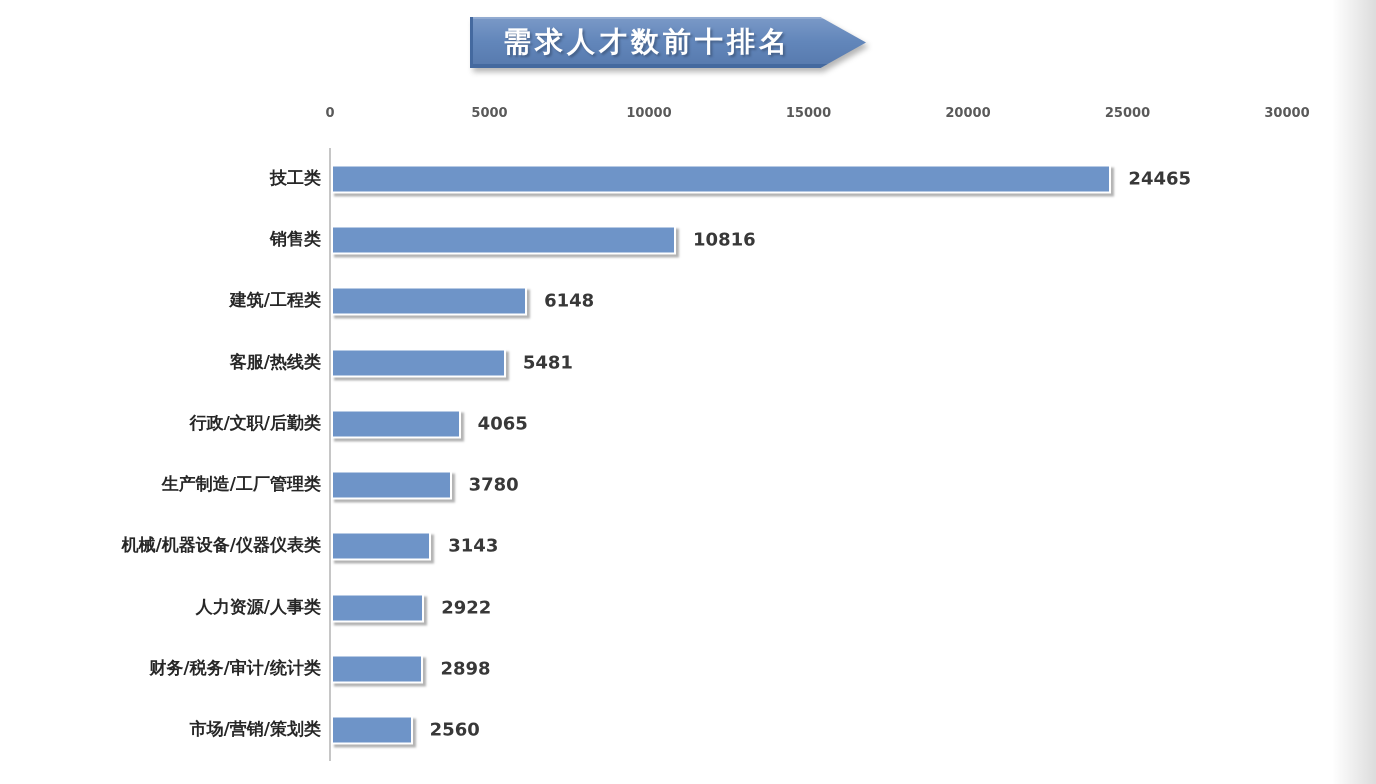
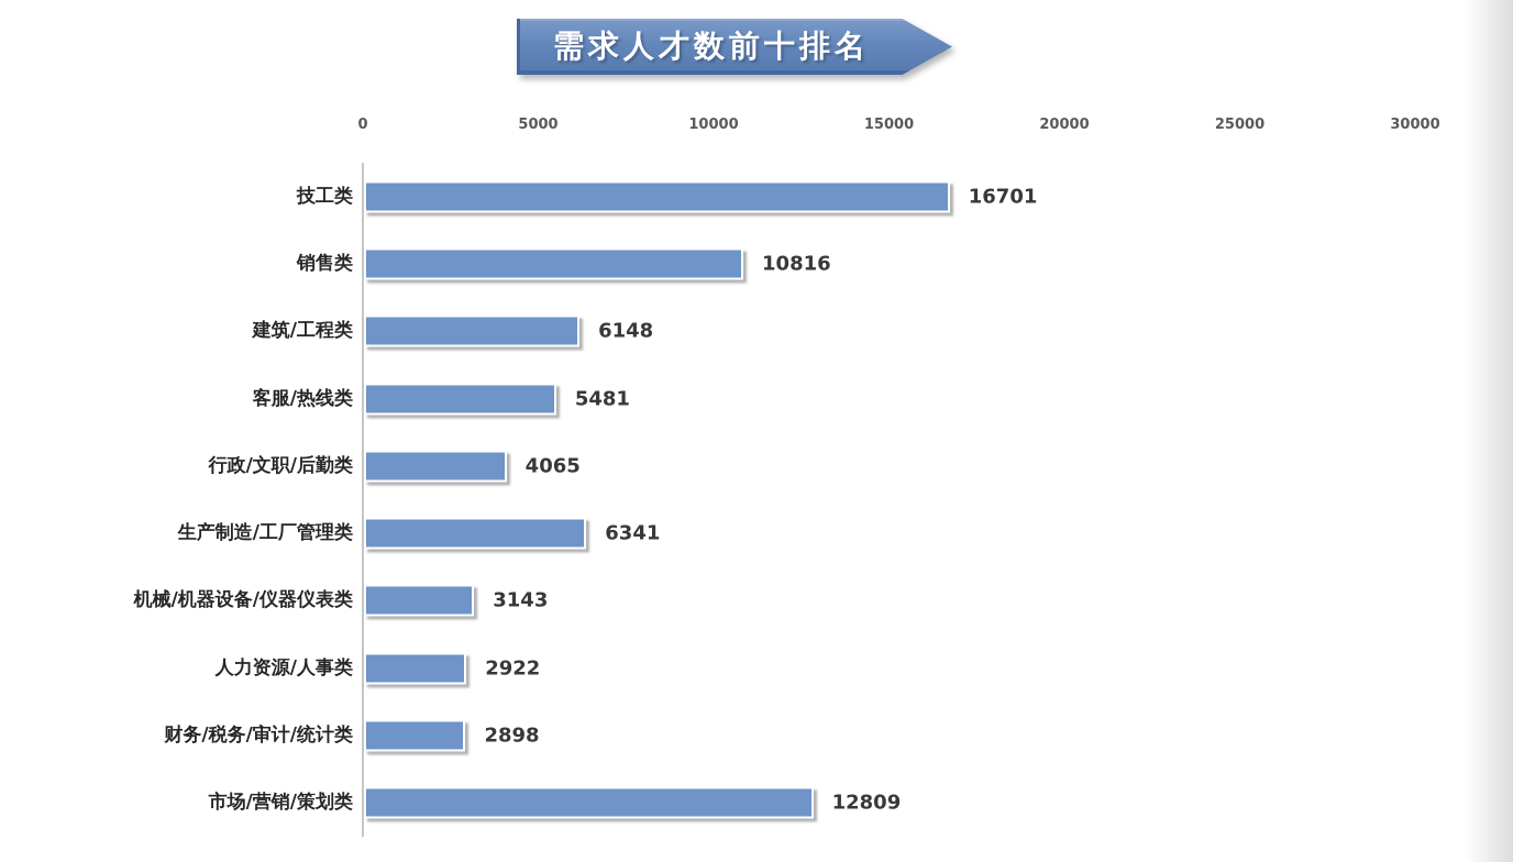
技工类: 24465 -> 16701
生产制造/工厂管理类: 3780 -> 6341
市场/营销/策划类: 2560 -> 12809
